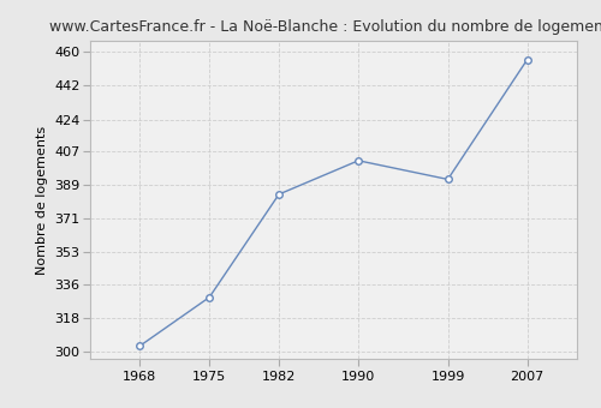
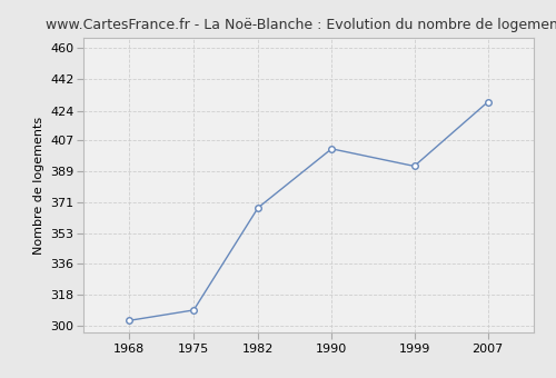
1975: 329 -> 309
1982: 384 -> 368
2007: 456 -> 429
